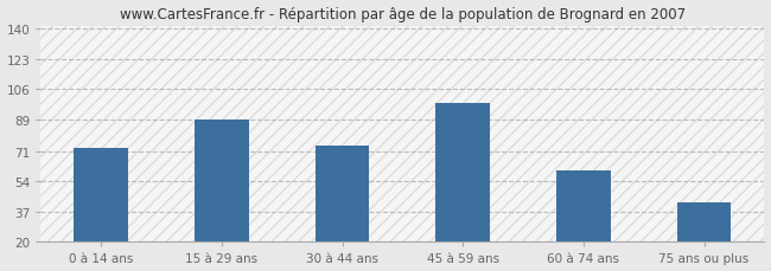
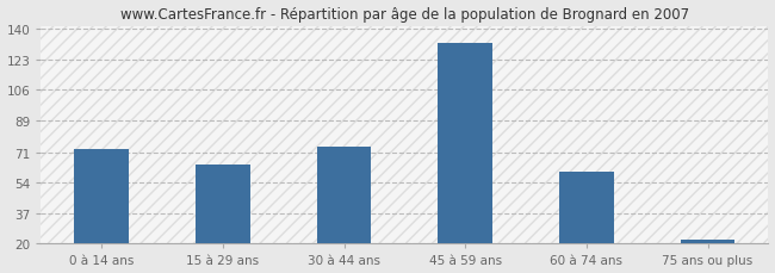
15 à 29 ans: 89 -> 64
45 à 59 ans: 98 -> 132
75 ans ou plus: 42 -> 22
